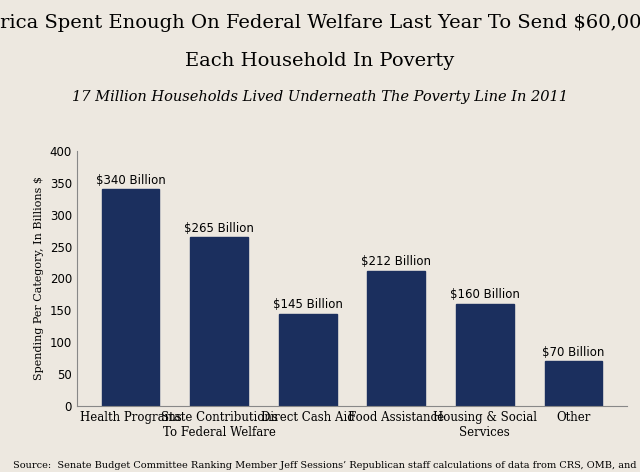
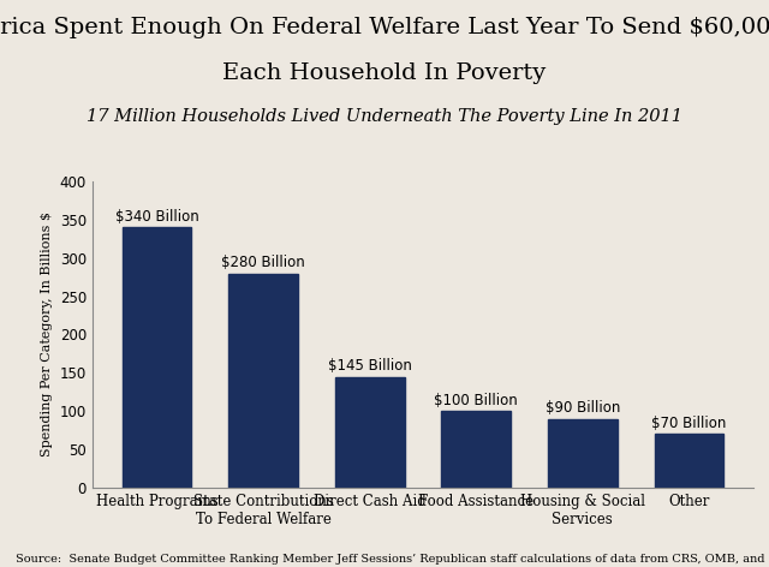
State Contributions To Federal Welfare: $265 -> $280
Food Assistance: $212 -> $100
Housing & Social Services: $160 -> $90
